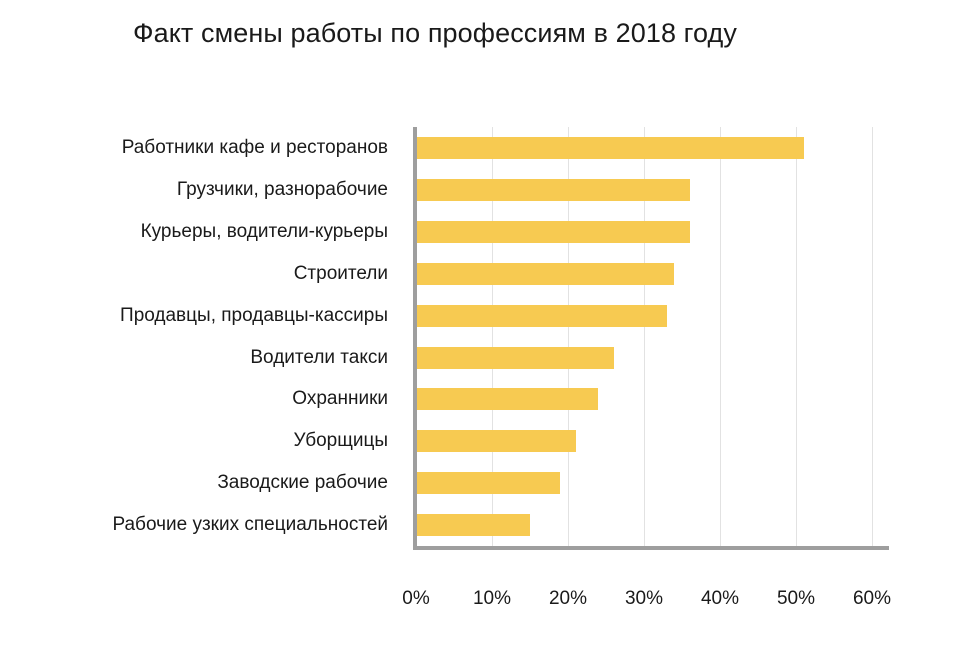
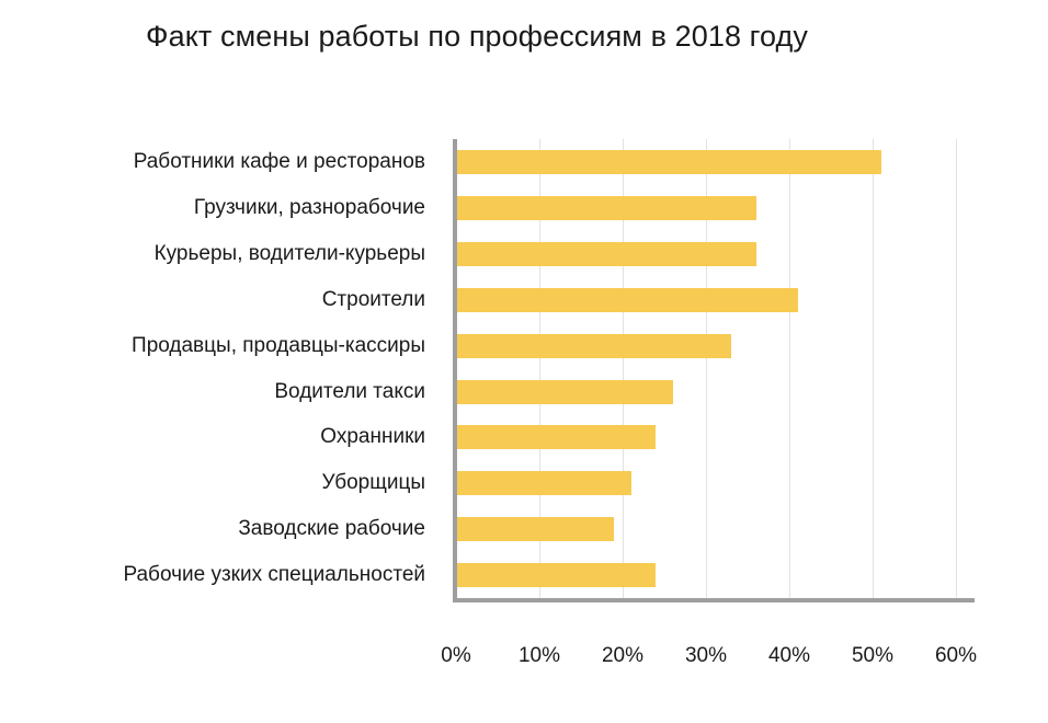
Строители: 34% -> 41%
Рабочие узких специальностей: 15% -> 24%
